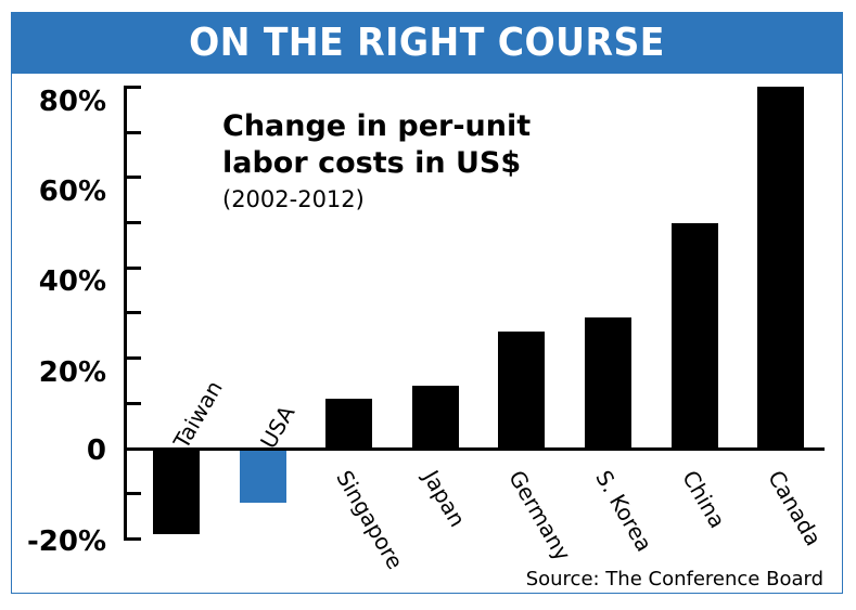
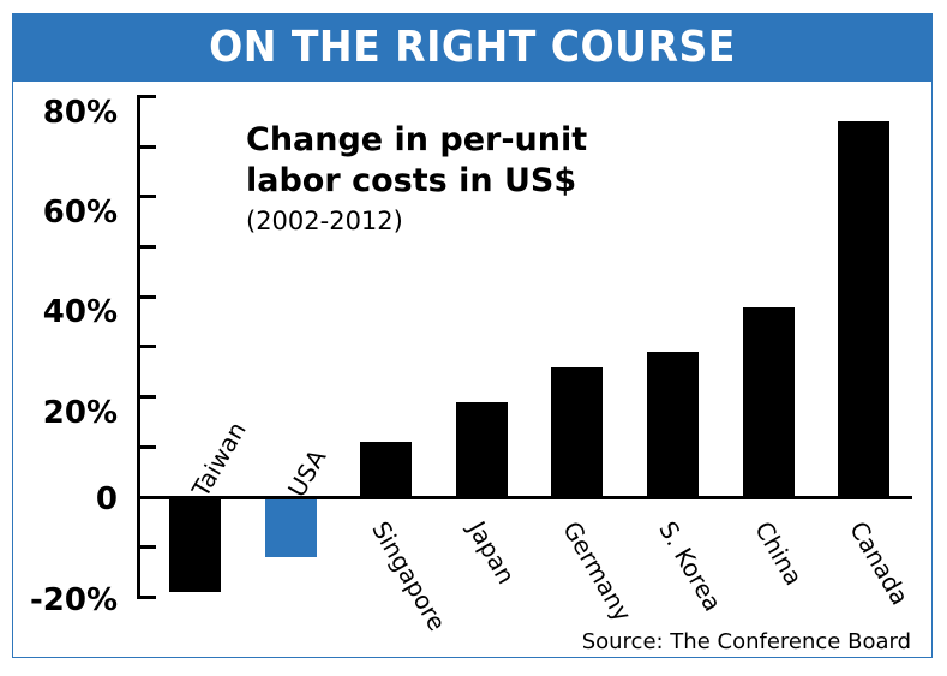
Japan: 14% -> 19%
China: 50% -> 38%
Canada: 80% -> 75%
